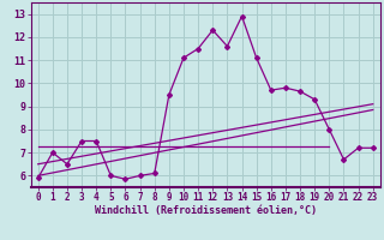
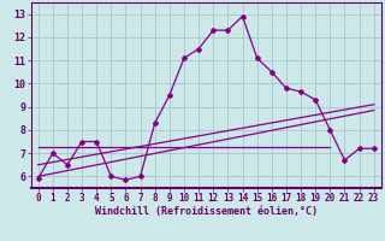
8: 6.1 -> 8.3
13: 11.6 -> 12.3
16: 9.7 -> 10.5
